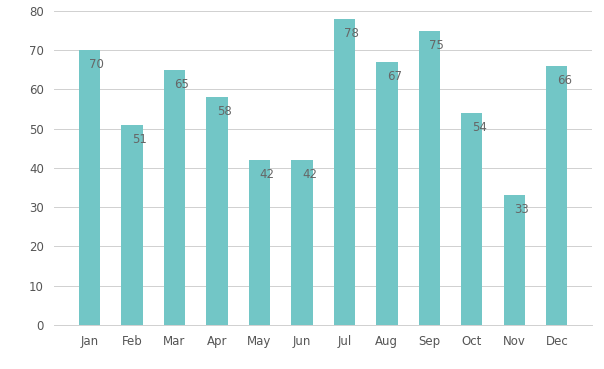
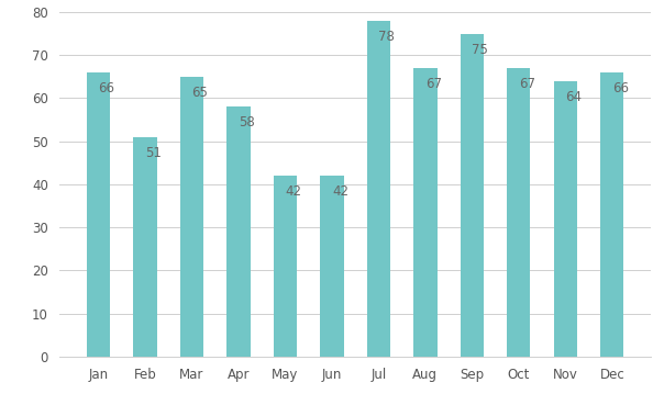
Jan: 70 -> 66
Oct: 54 -> 67
Nov: 33 -> 64
